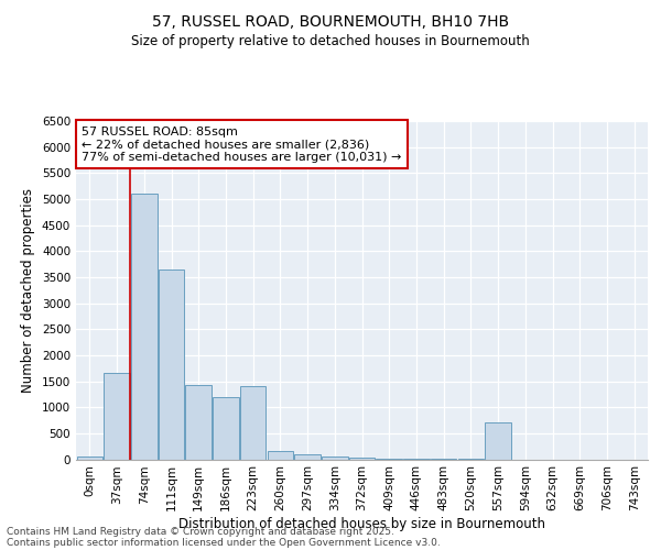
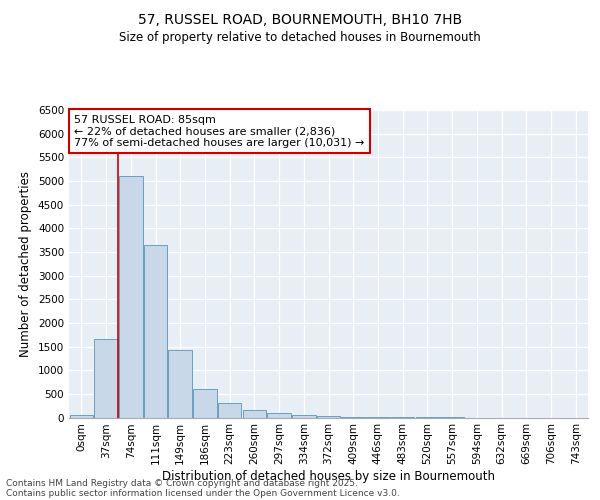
186sqm: 1200 -> 600
223sqm: 1400 -> 300
557sqm: 700 -> 0
